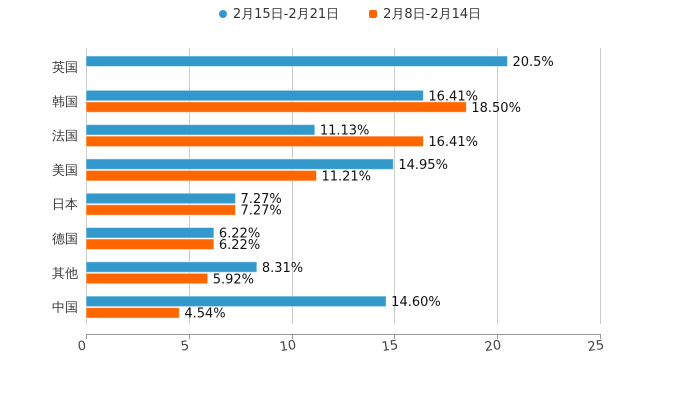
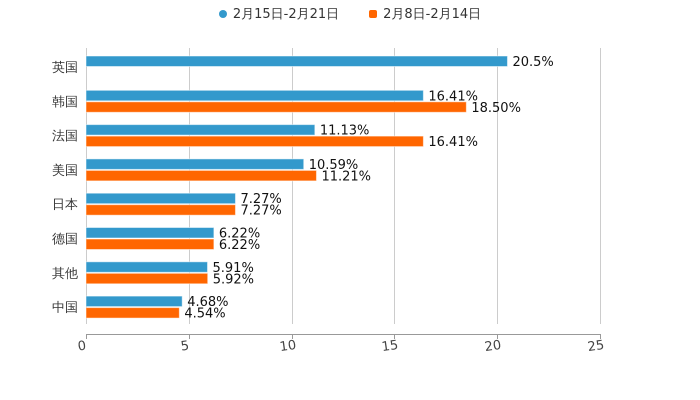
2月15日-2月21日/美国: 14.95% -> 10.59%
2月15日-2月21日/其他: 8.31% -> 5.91%
2月15日-2月21日/中国: 14.60% -> 4.68%
